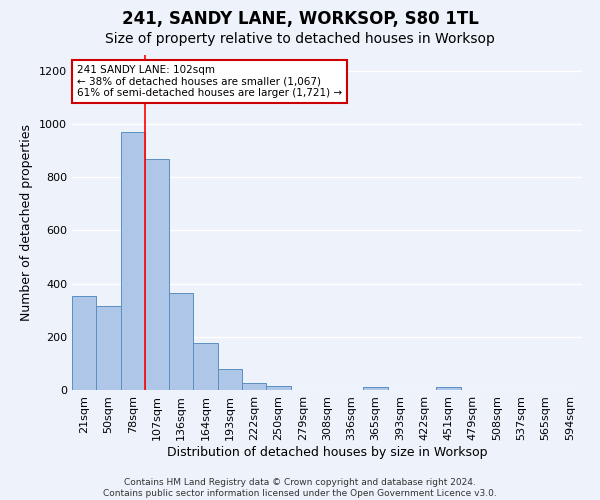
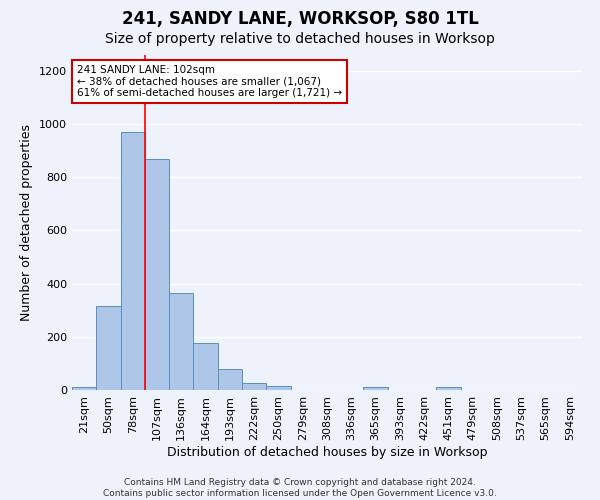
21sqm: 355 -> 13
